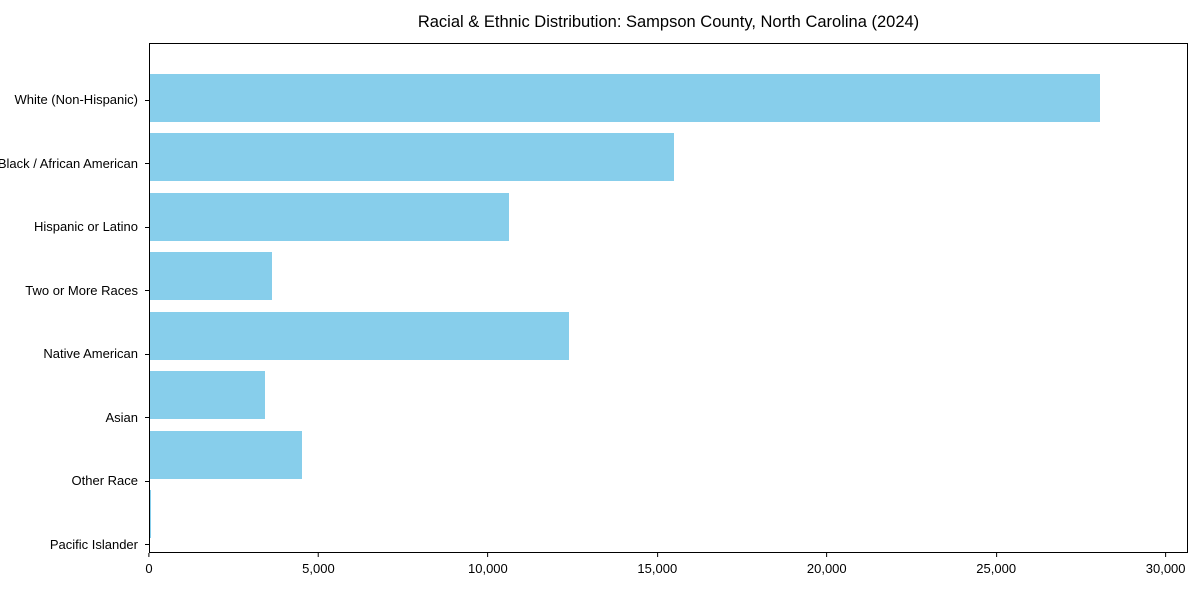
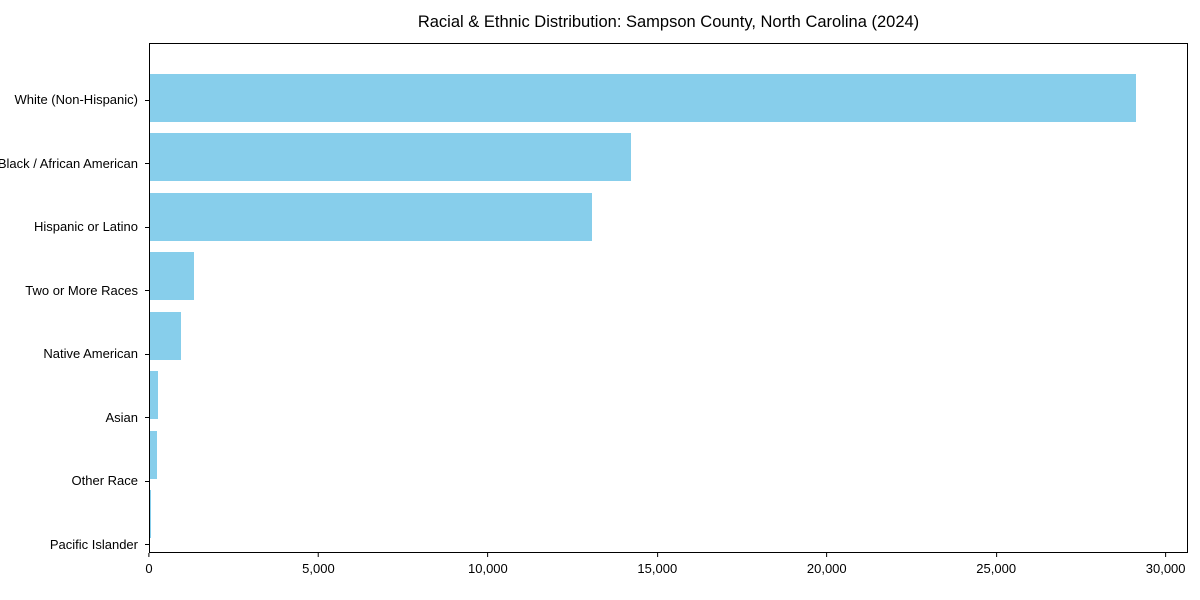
White (Non-Hispanic): 28100 -> 29200
Black / African American: 15500 -> 14200
Hispanic or Latino: 10600 -> 13100
Two or More Races: 3600 -> 1300
Native American: 12400 -> 900
Asian: 3400 -> 200
Other Race: 4500 -> 200
